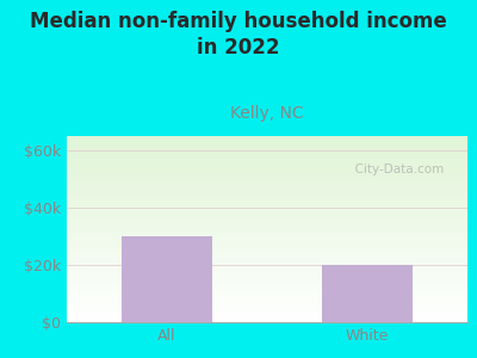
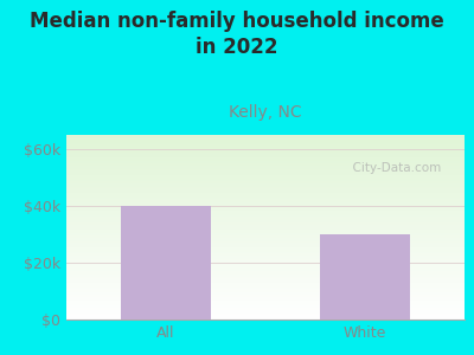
All: $30k -> $40k
White: $20k -> $30k
